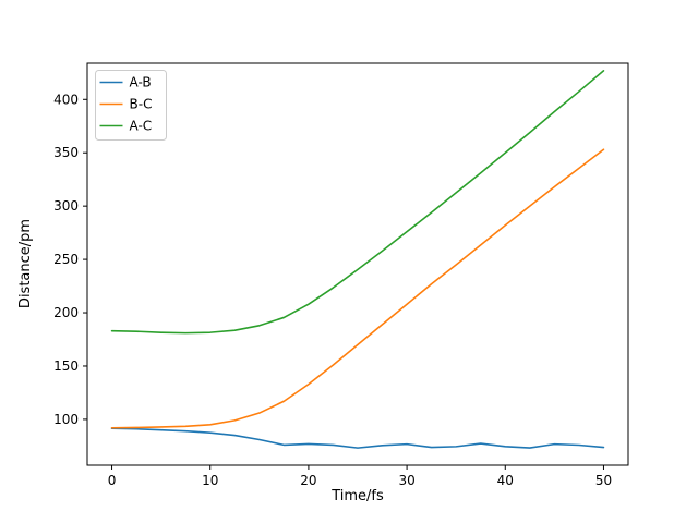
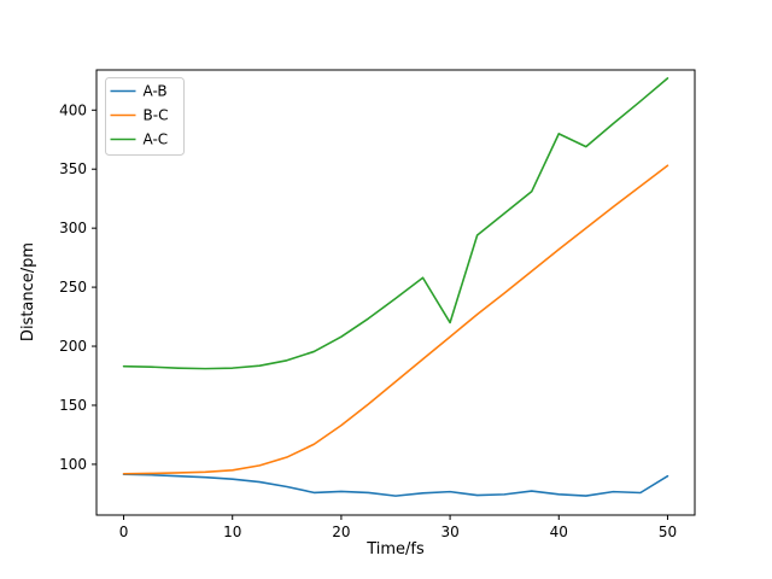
A-C/30: 280 -> 220
A-C/40: 350 -> 380
A-B/50: 70 -> 90
